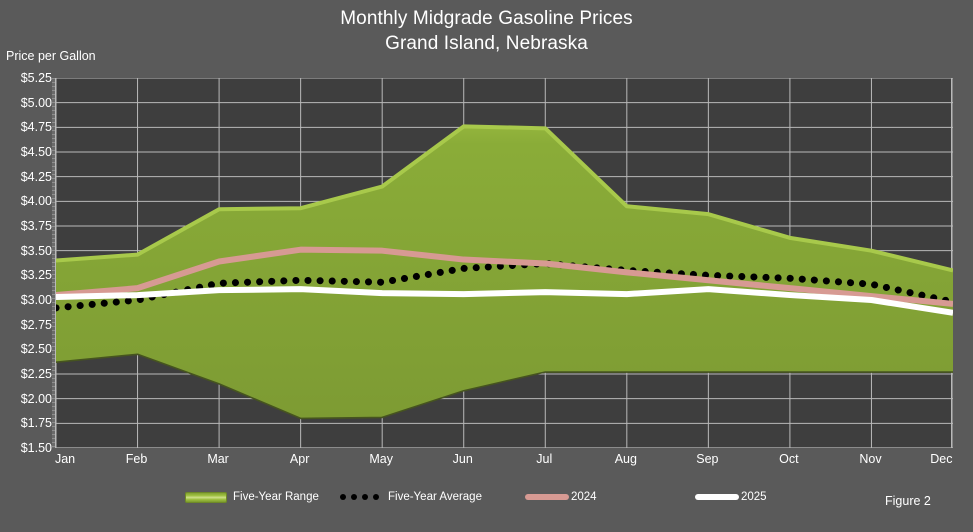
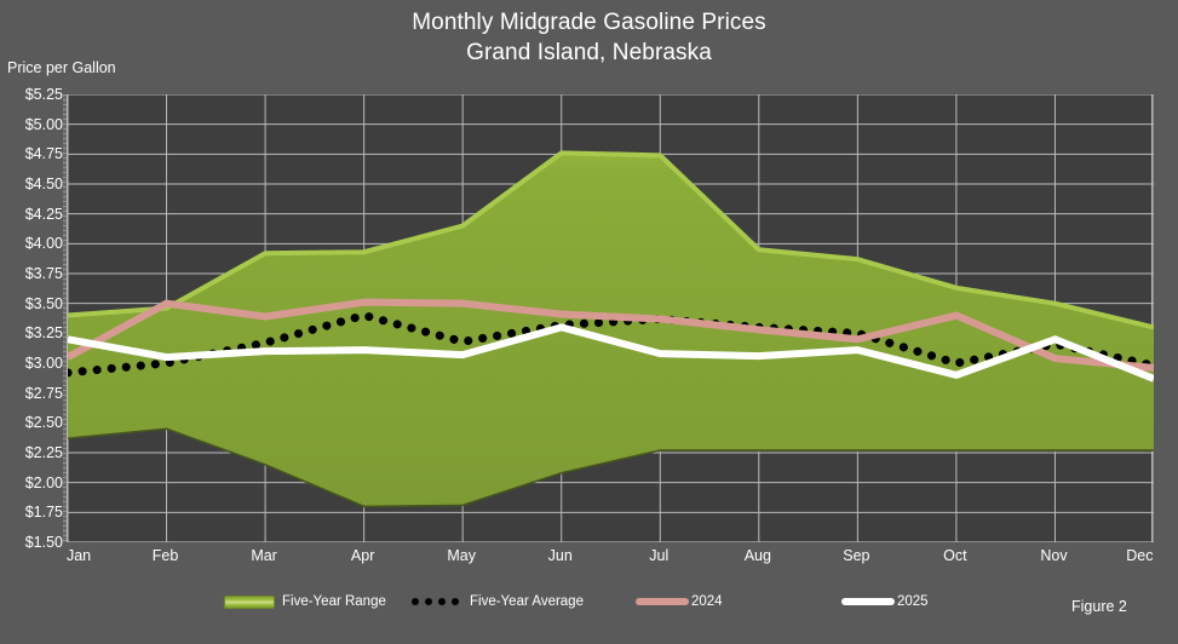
2025/Jan: $3.0 -> $3.2
2024/Feb: $3.1 -> $3.5
Five-Year Average/Apr: $3.2 -> $3.4
2025/Jun: $3.1 -> $3.3
Five-Year Average/Oct: $3.2 -> $3.0
2024/Oct: $3.1 -> $3.4
2025/Oct: $3.0 -> $2.9
2025/Nov: $3.0 -> $3.2
